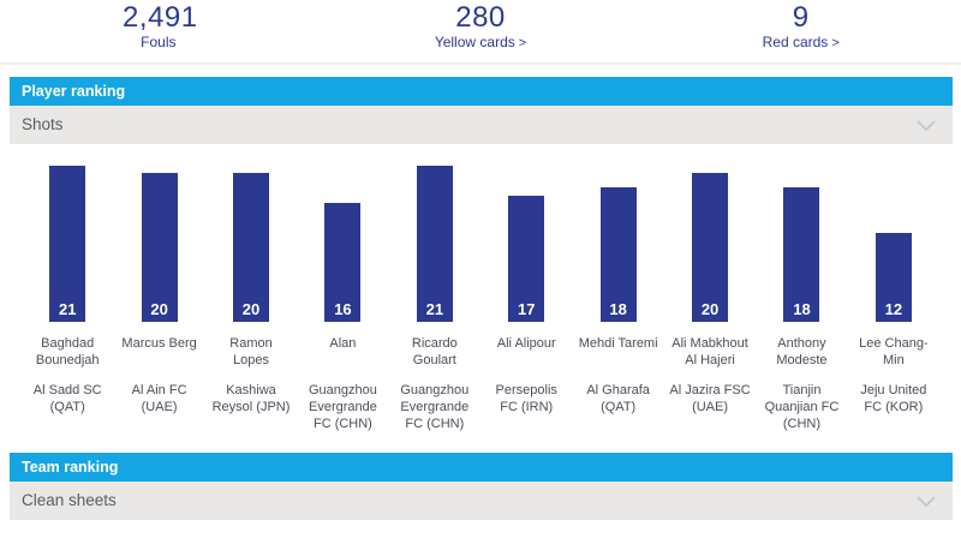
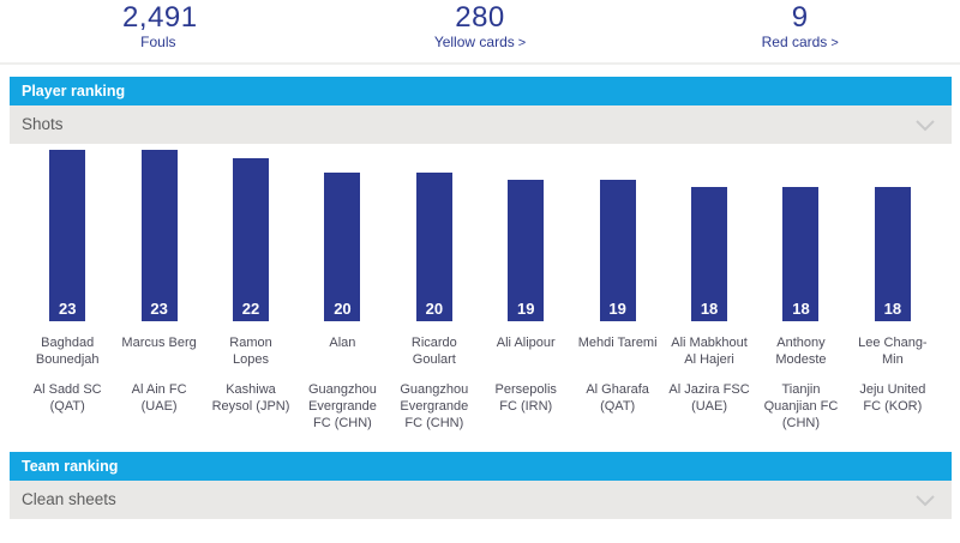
Baghdad Bounedjah: 21 -> 23
Marcus Berg: 20 -> 23
Ramon Lopes: 20 -> 22
Alan: 16 -> 20
Ricardo Goulart: 21 -> 20
Ali Alipour: 17 -> 19
Mehdi Taremi: 18 -> 19
Ali Mabkhout Al Hajeri: 20 -> 18
Lee Chang-Min: 12 -> 18
